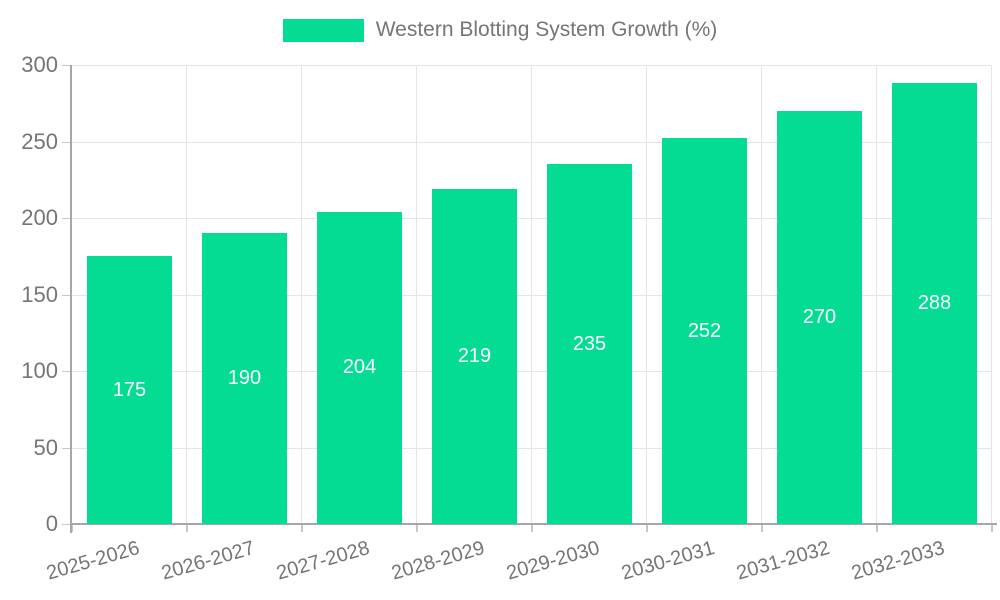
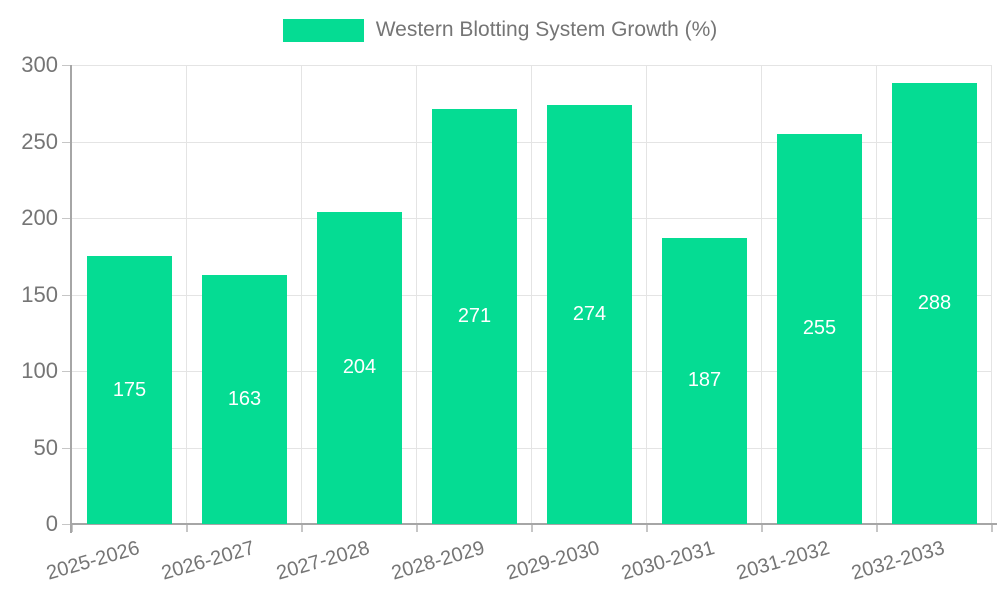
2026-2027: 190 -> 163
2028-2029: 219 -> 271
2029-2030: 235 -> 274
2030-2031: 252 -> 187
2031-2032: 270 -> 255
